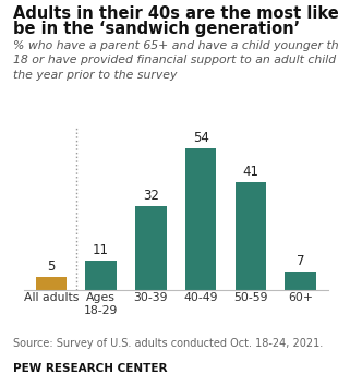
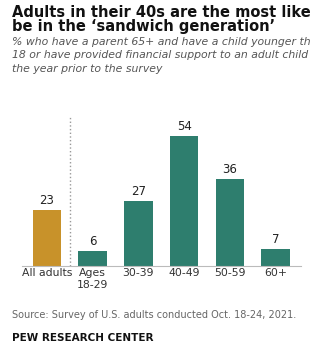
All adults: 5 -> 23
Ages 18-29: 11 -> 6
30-39: 32 -> 27
50-59: 41 -> 36
